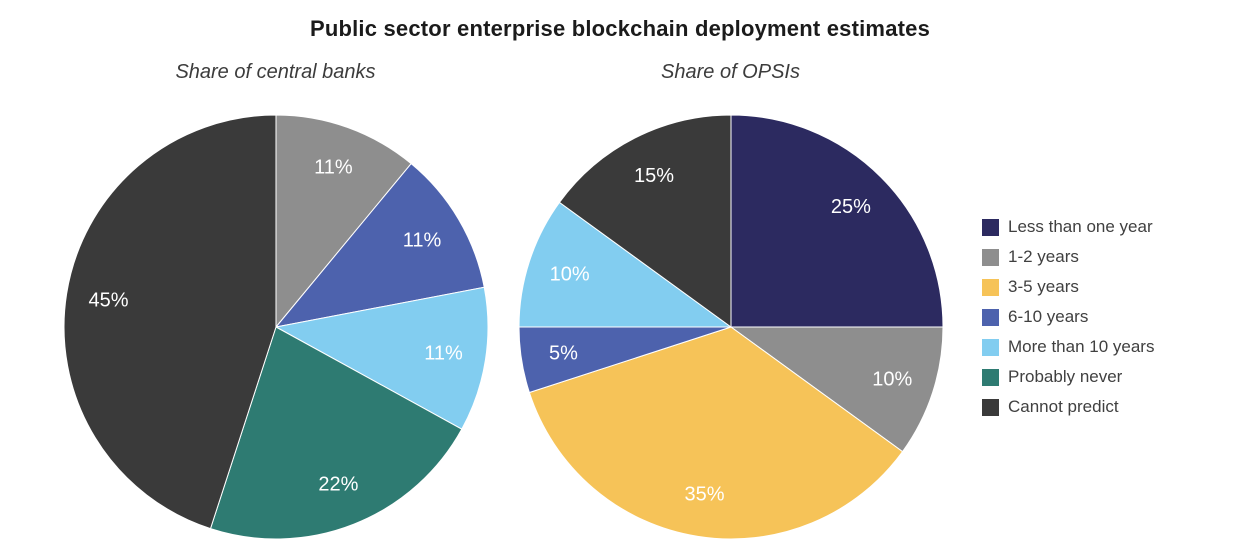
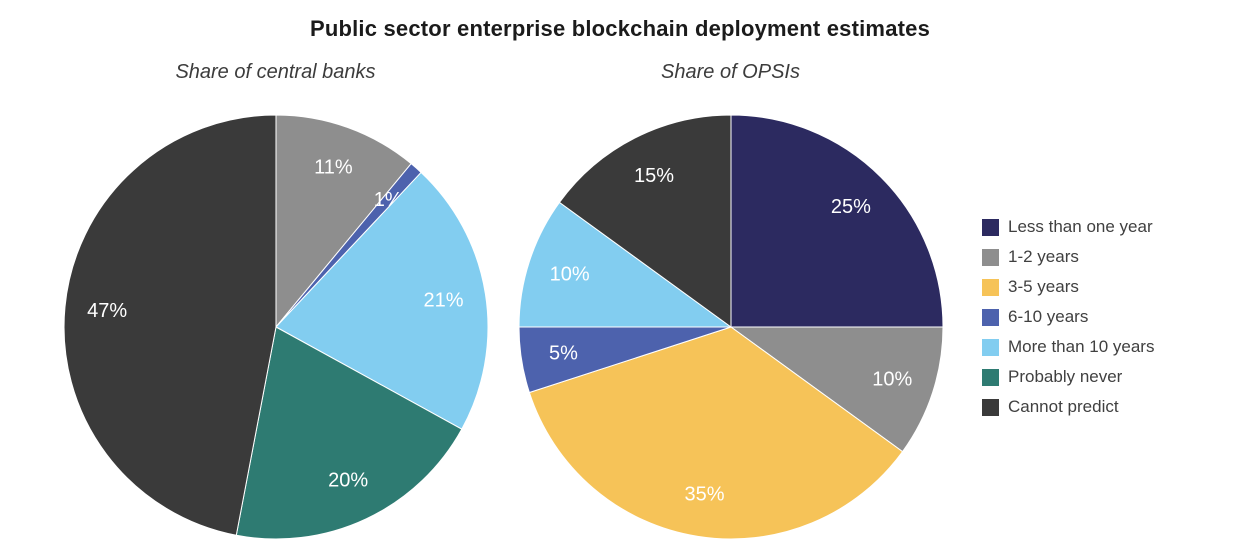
Share of central banks/6-10 years: 11% -> 1%
Share of central banks/More than 10 years: 11% -> 21%
Share of central banks/Probably never: 22% -> 20%
Share of central banks/Cannot predict: 45% -> 47%
